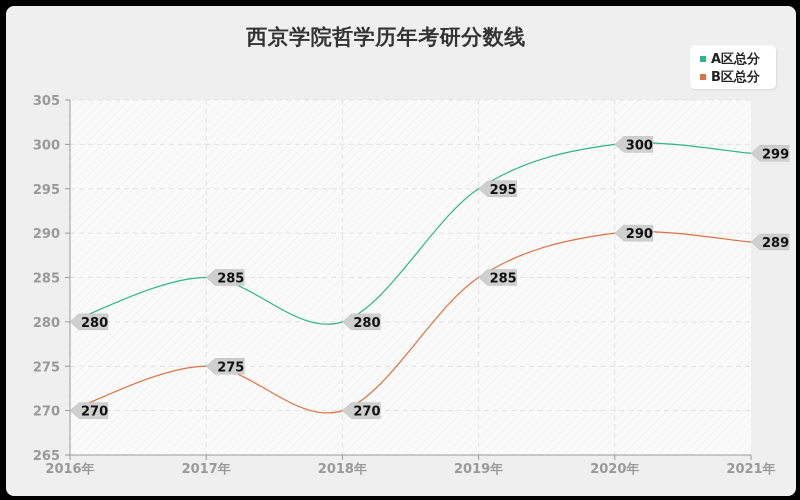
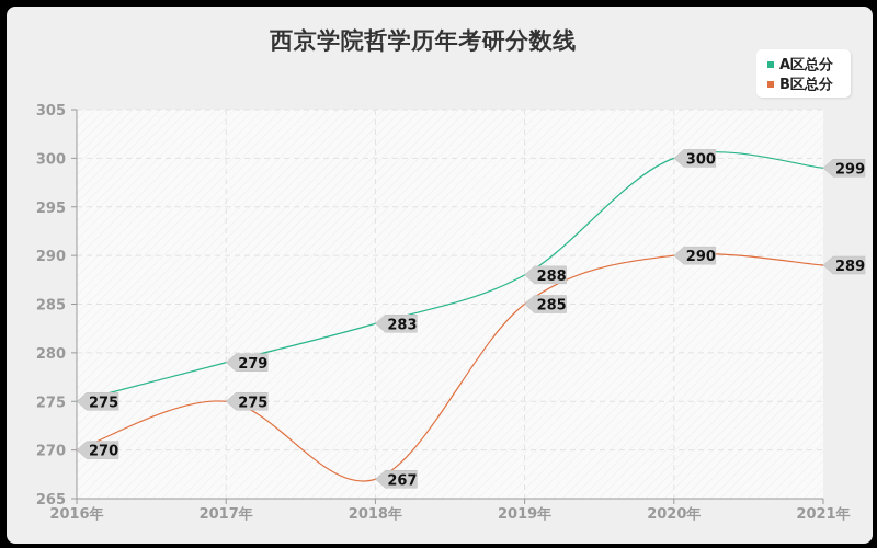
A区总分/2016年: 280 -> 275
A区总分/2017年: 285 -> 279
A区总分/2018年: 280 -> 283
B区总分/2018年: 270 -> 267
A区总分/2019年: 295 -> 288
